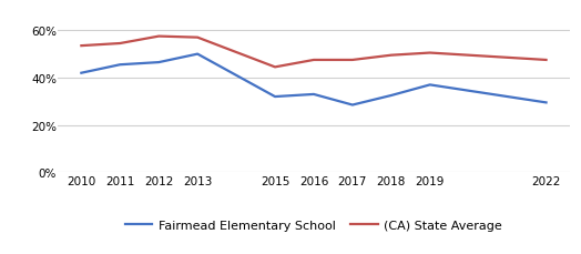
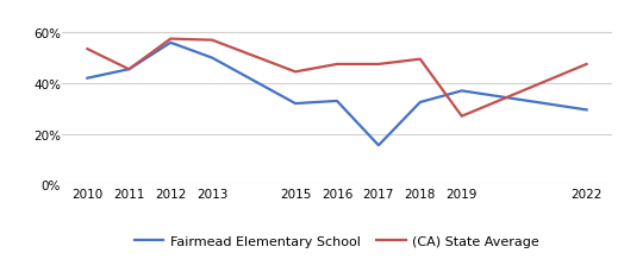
(CA) State Average/2011: 54.5% -> 45.5%
Fairmead Elementary School/2012: 46.5% -> 56.0%
Fairmead Elementary School/2017: 28.5% -> 15.5%
(CA) State Average/2019: 50.5% -> 27.0%
